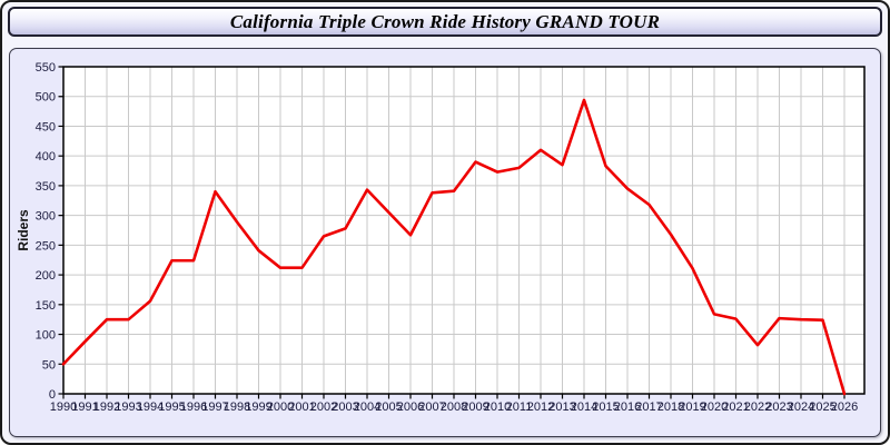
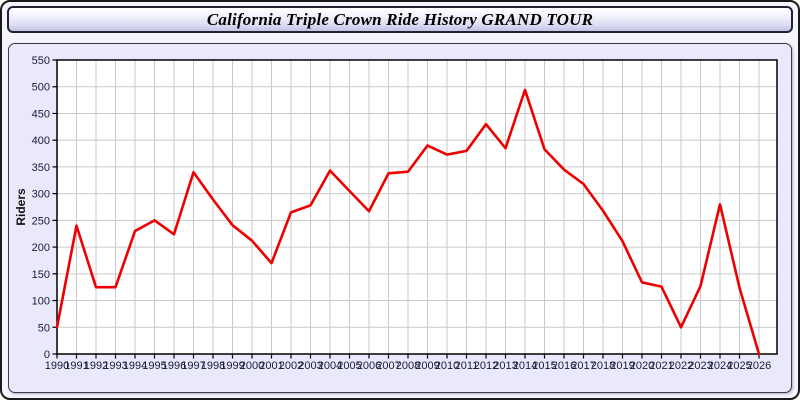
1991: 90 -> 240
1994: 160 -> 230
1995: 220 -> 250
2001: 210 -> 170
2012: 410 -> 430
2022: 80 -> 50
2024: 120 -> 280
